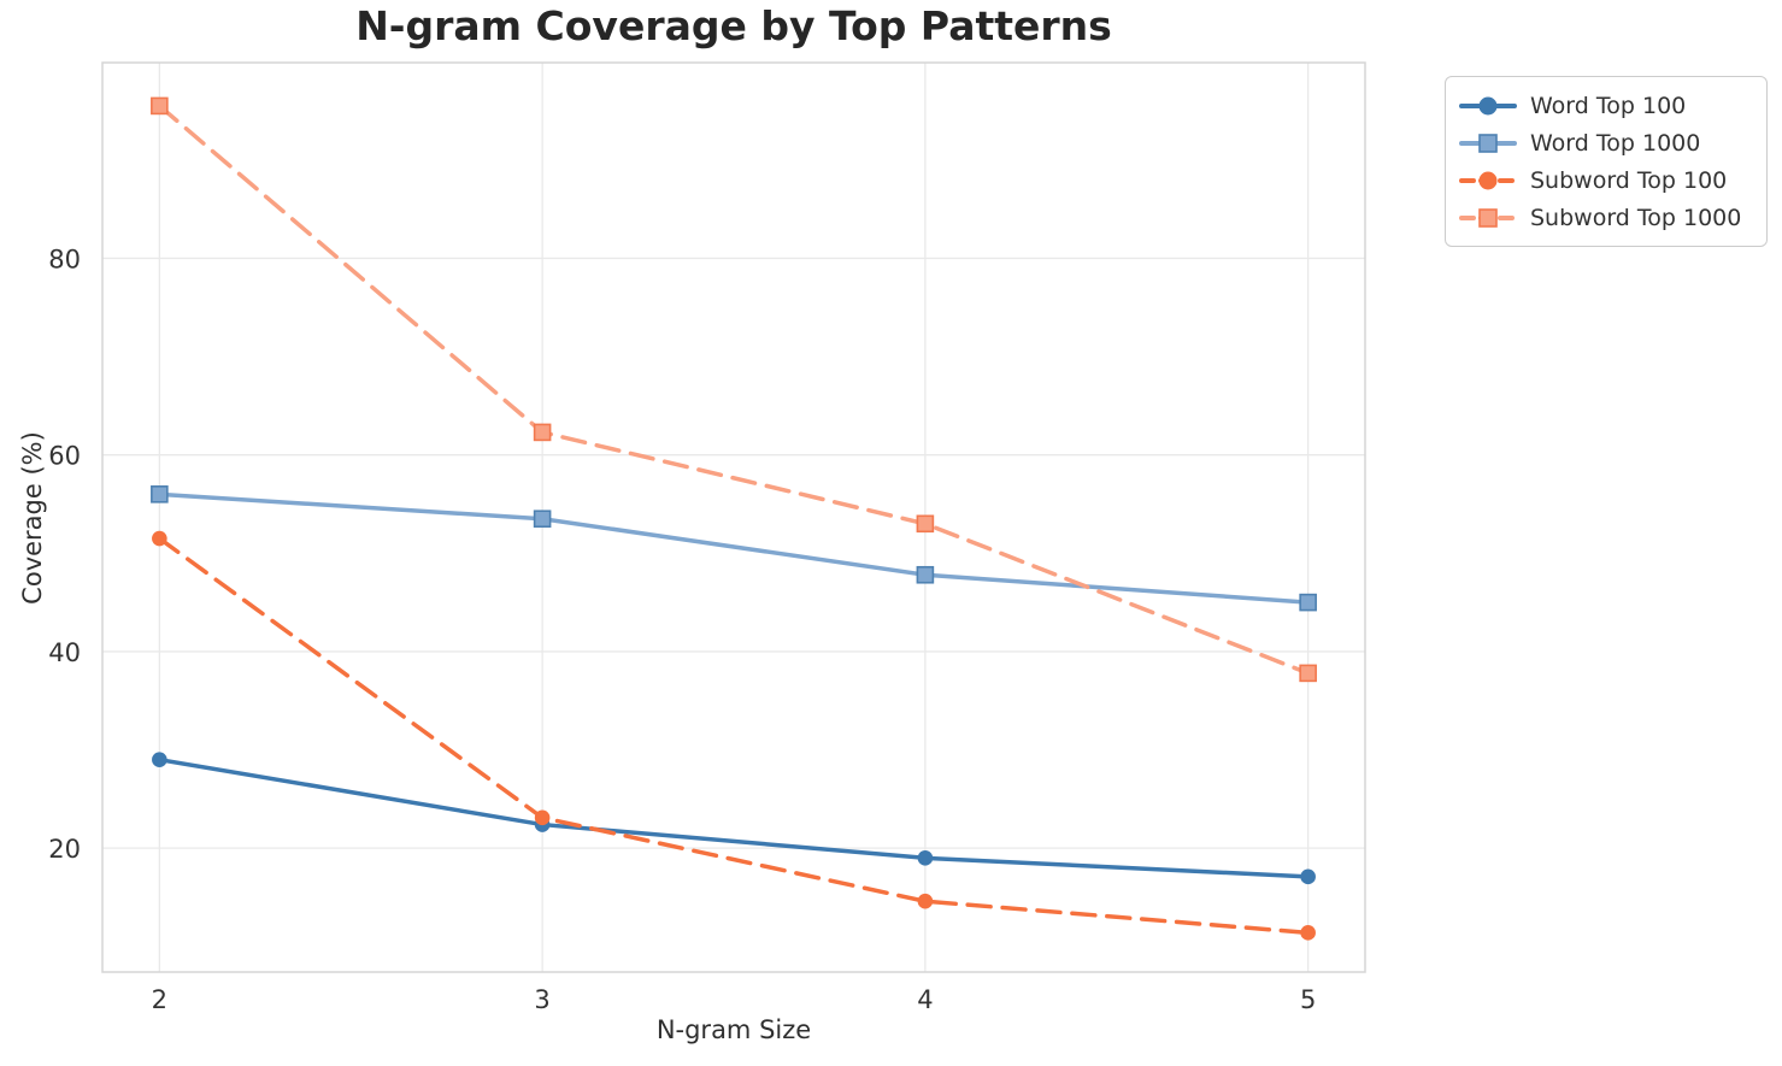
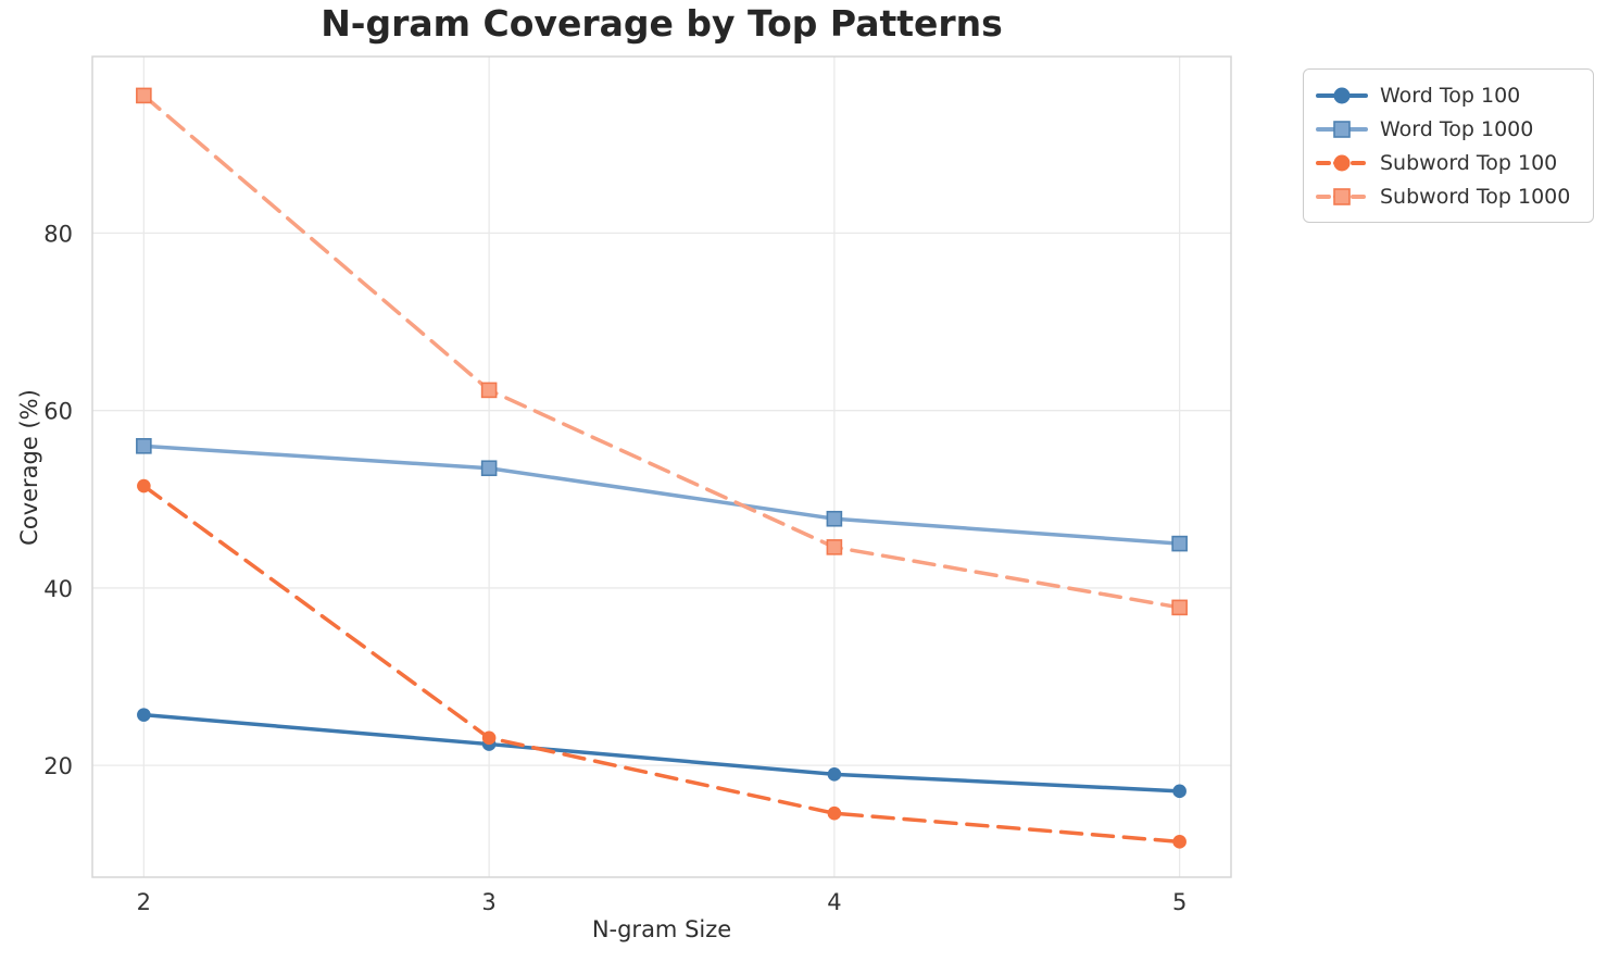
Word Top 100/2: 29 -> 26
Subword Top 1000/4: 53 -> 45
